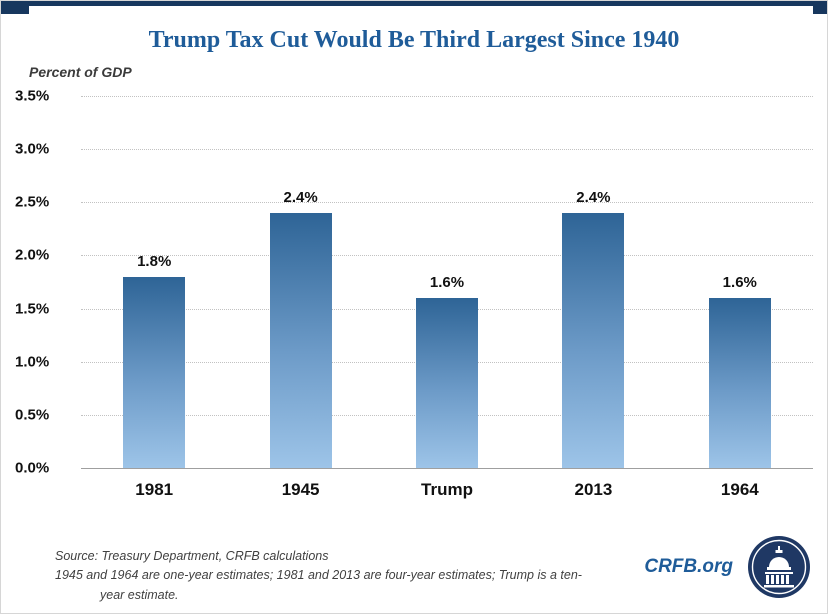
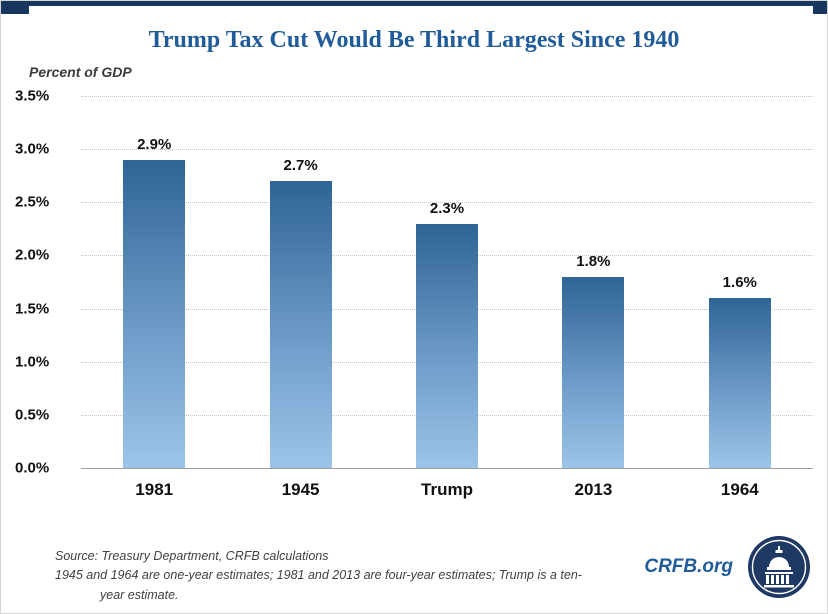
1981: 1.8% -> 2.9%
1945: 2.4% -> 2.7%
Trump: 1.6% -> 2.3%
2013: 2.4% -> 1.8%
